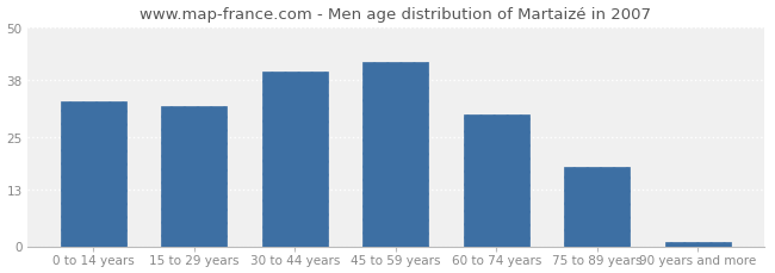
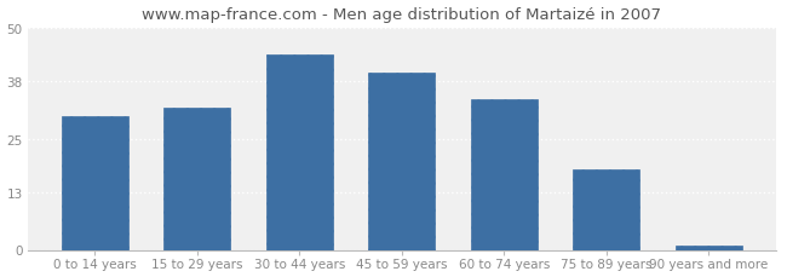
0 to 14 years: 33 -> 30
30 to 44 years: 40 -> 44
45 to 59 years: 42 -> 40
60 to 74 years: 30 -> 34
